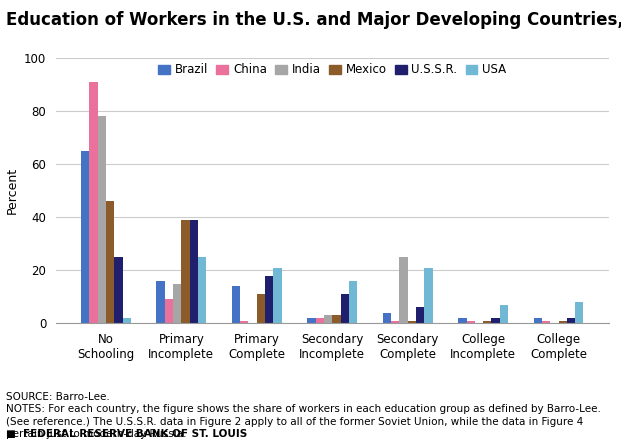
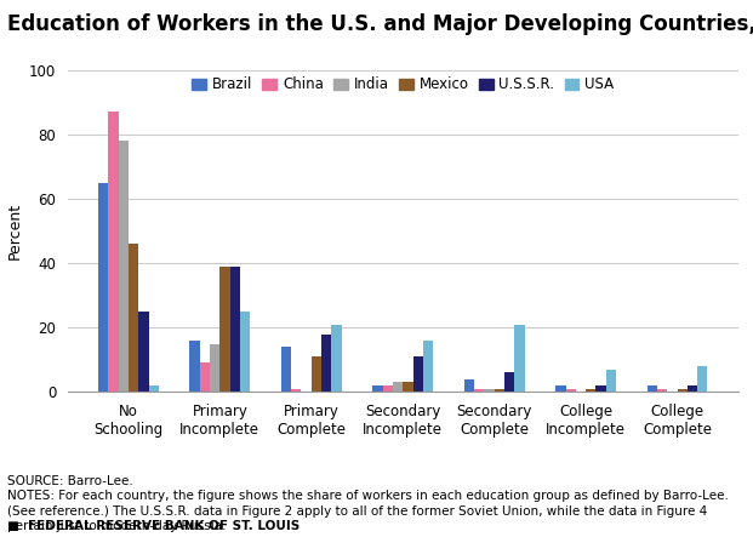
China/No Schooling: 91 -> 87
India/Secondary Complete: 25 -> 1
